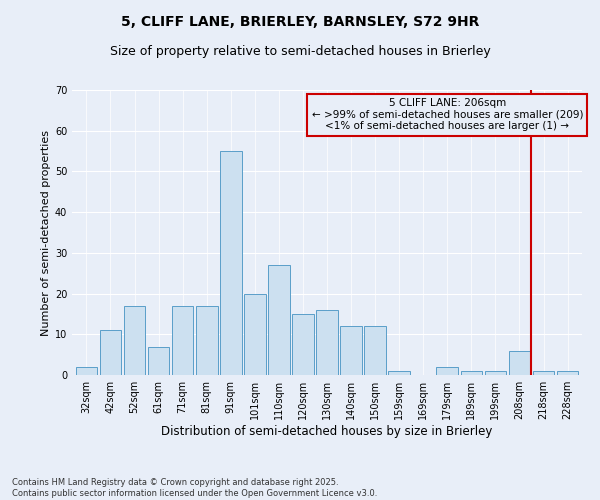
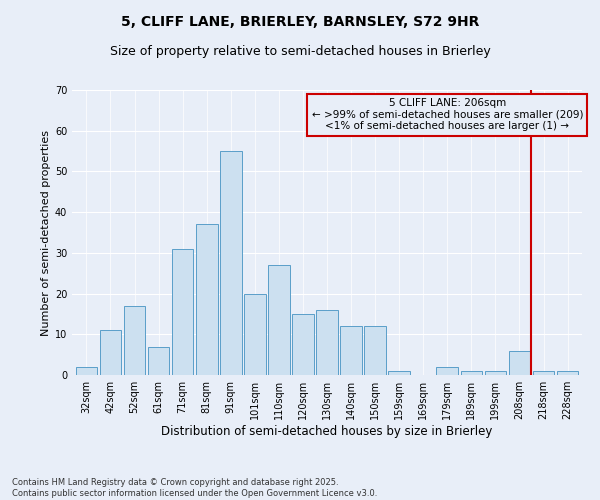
71sqm: 17 -> 31
81sqm: 17 -> 37
